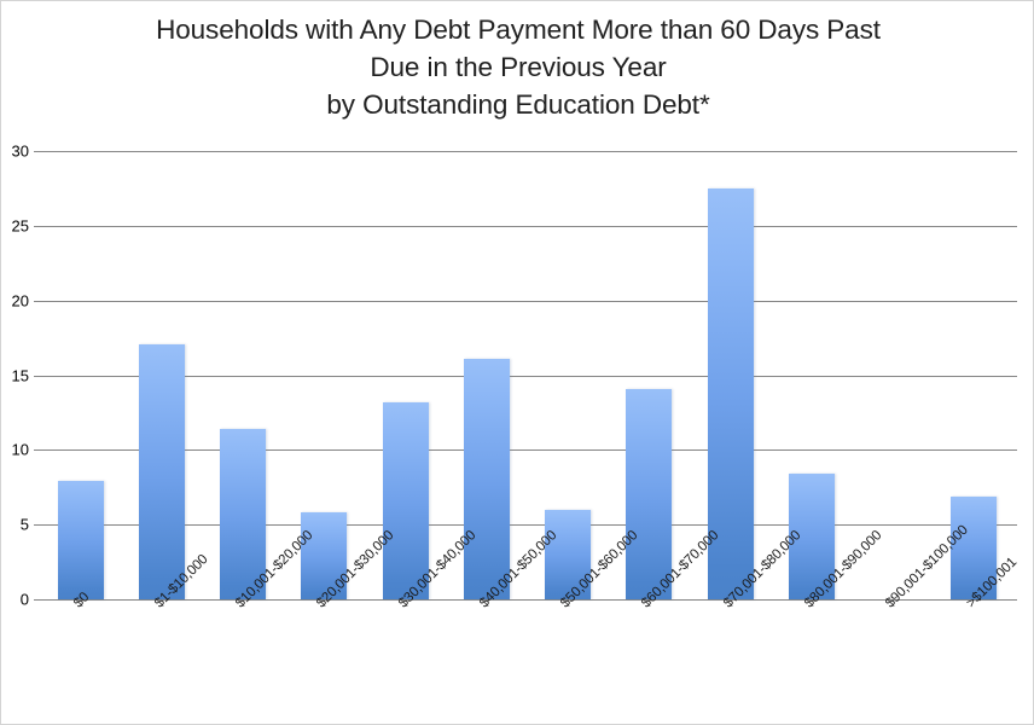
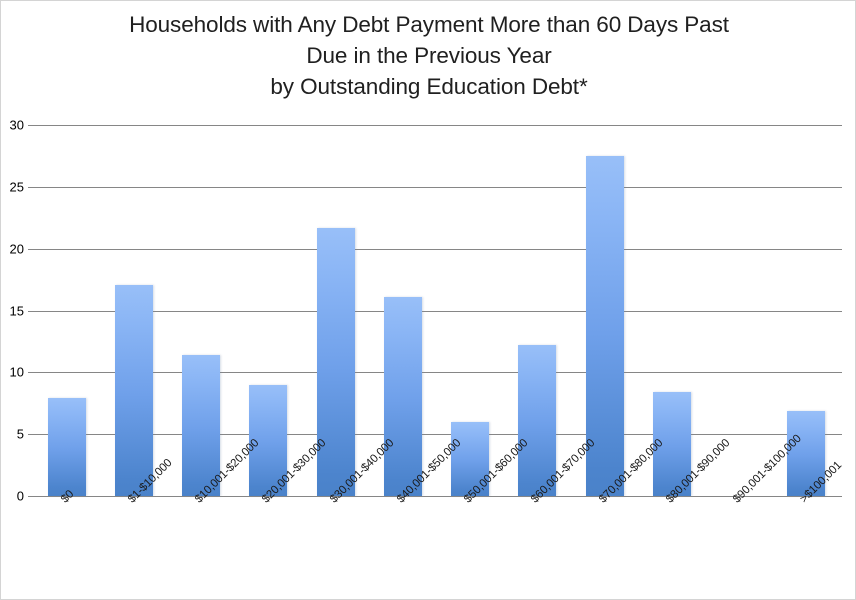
$20,001-$30,000: 5.8 -> 9.0
$30,001-$40,000: 13.2 -> 21.7
$60,001-$70,000: 14.1 -> 12.2
